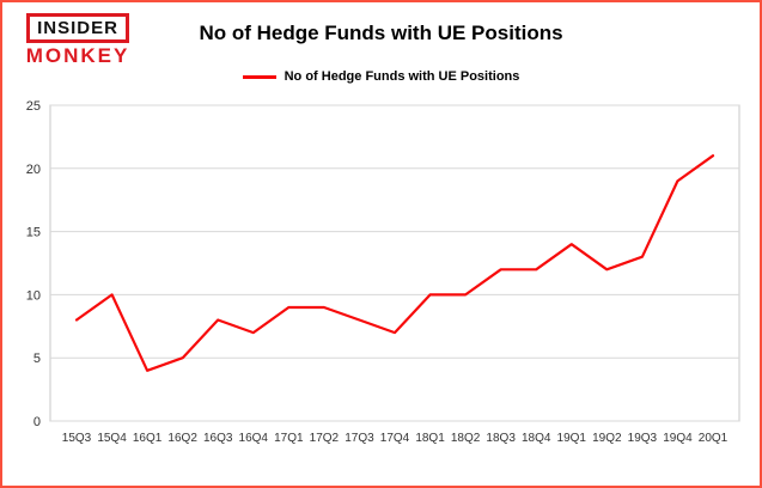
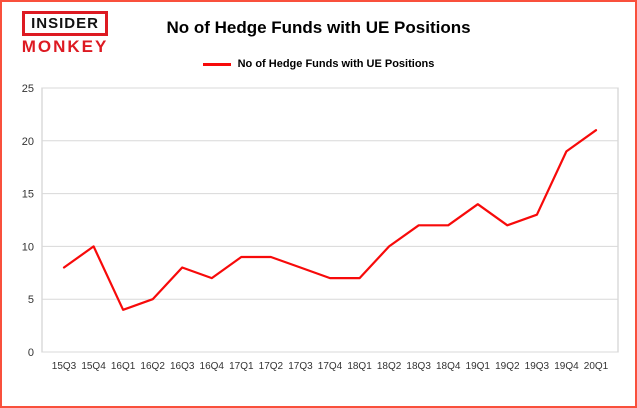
18Q1: 10 -> 7
